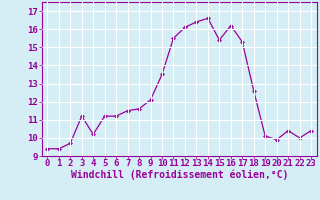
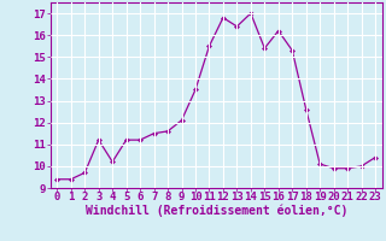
12: 16.1 -> 16.8
14: 16.6 -> 17.0
21: 10.4 -> 9.9
